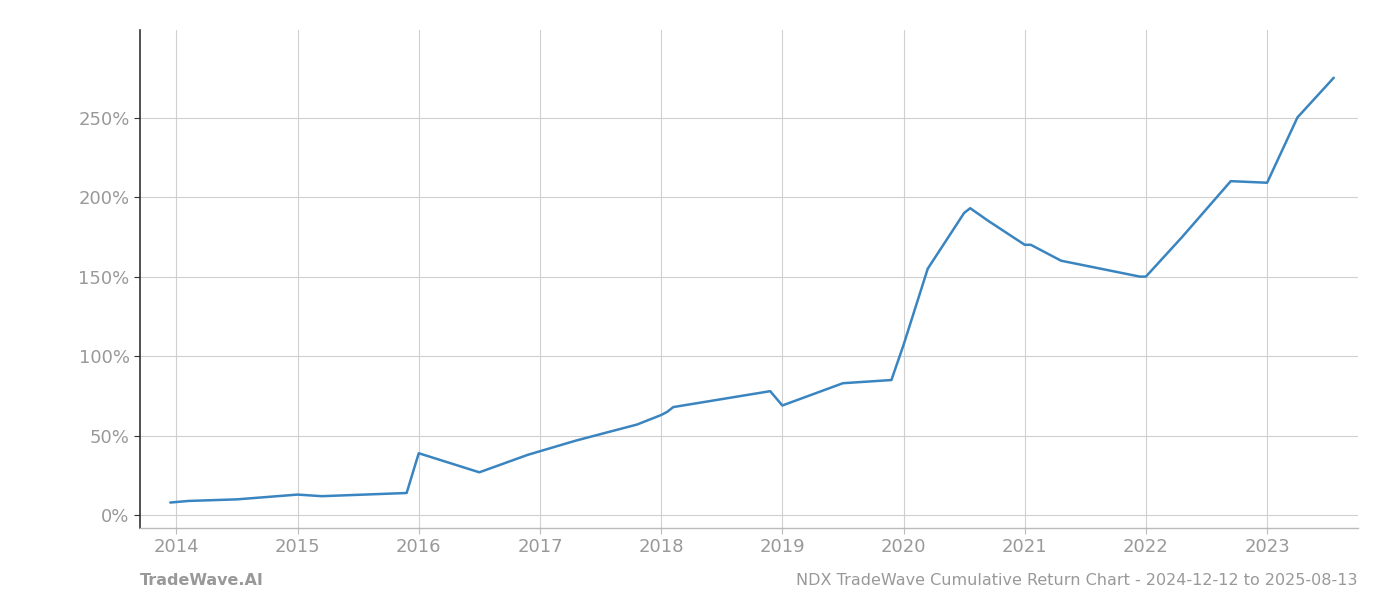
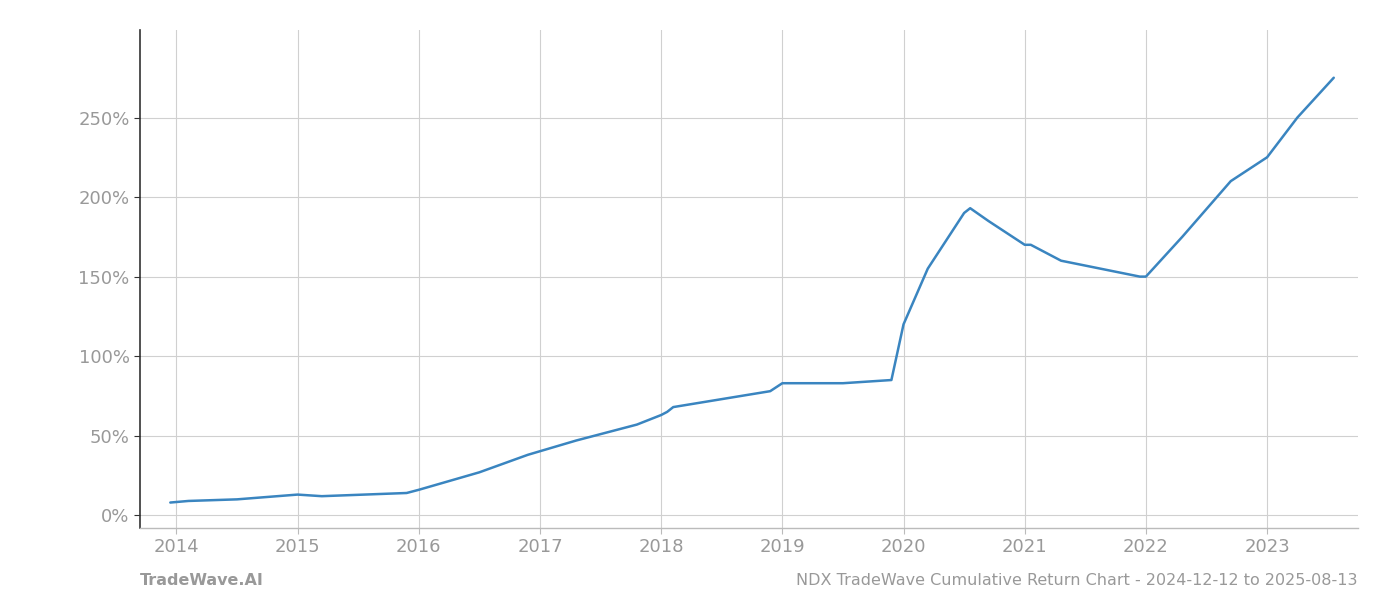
2016: 39% -> 16%
2019: 69% -> 83%
2020: 107% -> 120%
2023: 209% -> 225%
